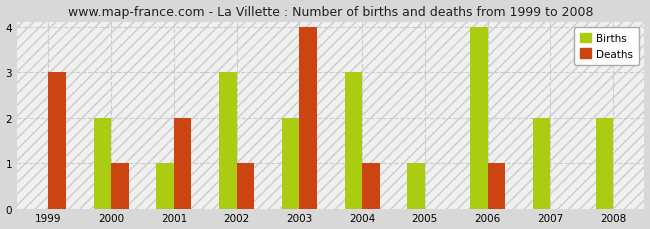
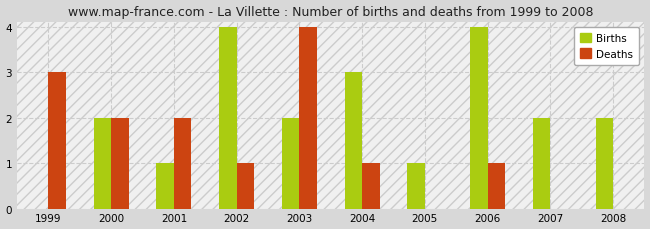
Deaths/2000: 1 -> 2
Births/2002: 3 -> 4
